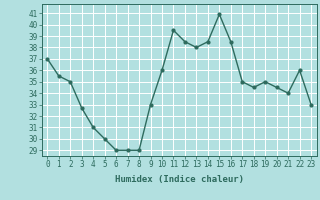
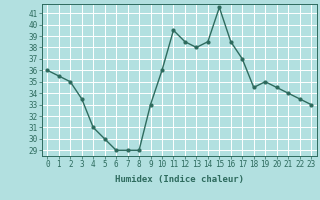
0: 37.0 -> 36.0
3: 32.7 -> 33.5
15: 40.9 -> 41.5
17: 35.0 -> 37.0
22: 36.0 -> 33.5
